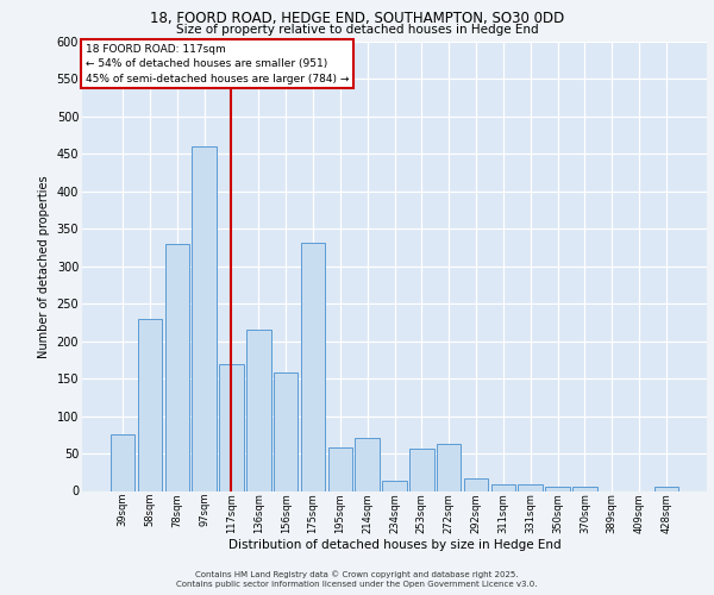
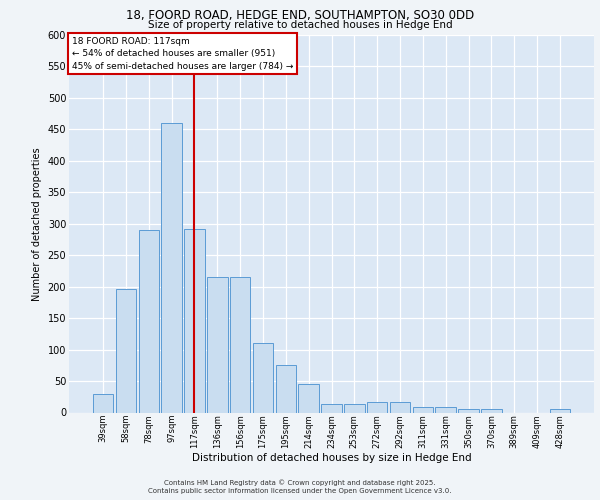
39sqm: 76 -> 30
58sqm: 230 -> 197
78sqm: 330 -> 290
117sqm: 170 -> 291
156sqm: 158 -> 215
175sqm: 332 -> 111
195sqm: 58 -> 76
214sqm: 70 -> 46
253sqm: 56 -> 13
272sqm: 62 -> 17
